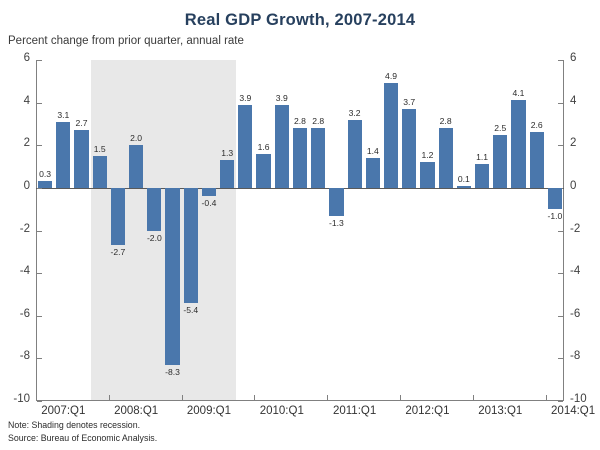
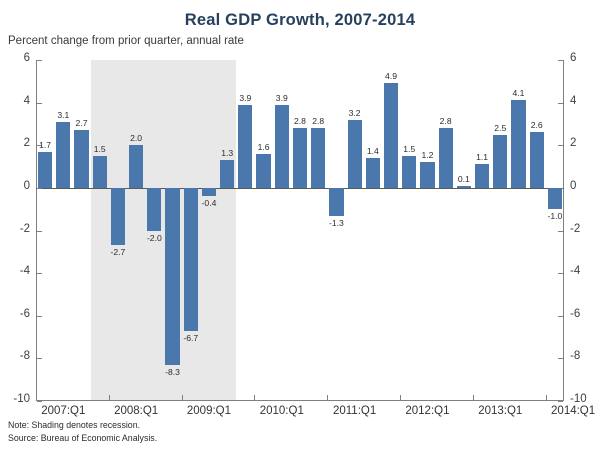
2007:Q1: 0.3 -> 1.7
2009:Q1: -5.4 -> -6.7
2012:Q1: 3.7 -> 1.5
